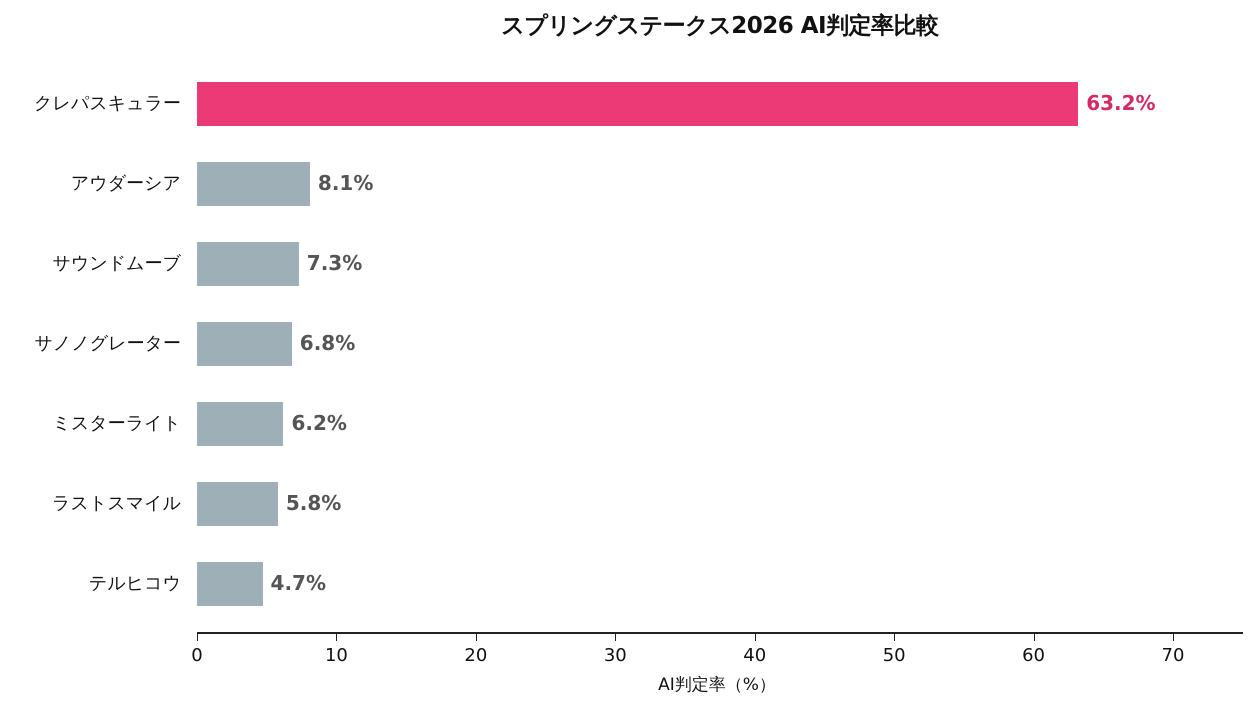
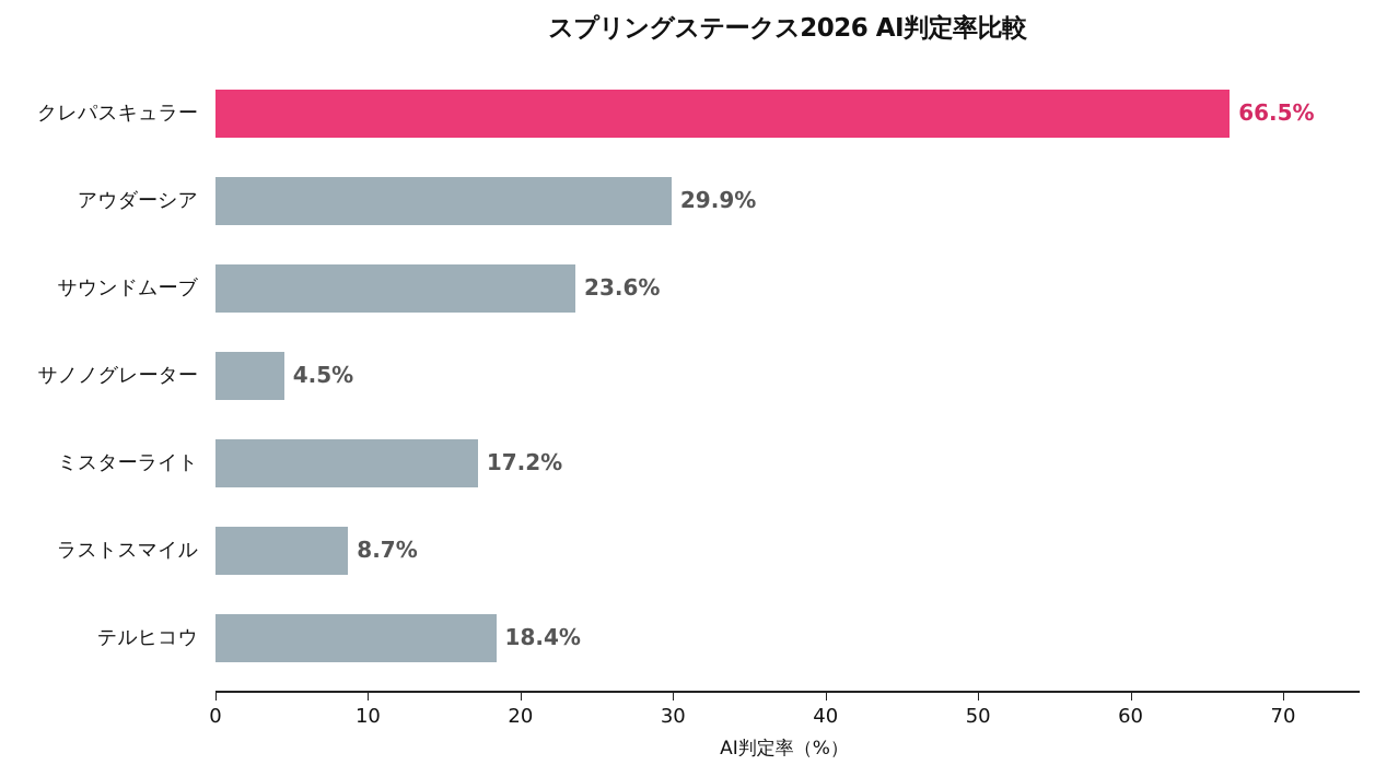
クレパスキュラー: 63.2% -> 66.5%
アウダーシア: 8.1% -> 29.9%
サウンドムーブ: 7.3% -> 23.6%
サノノグレーター: 6.8% -> 4.5%
ミスターライト: 6.2% -> 17.2%
ラストスマイル: 5.8% -> 8.7%
テルヒコウ: 4.7% -> 18.4%
